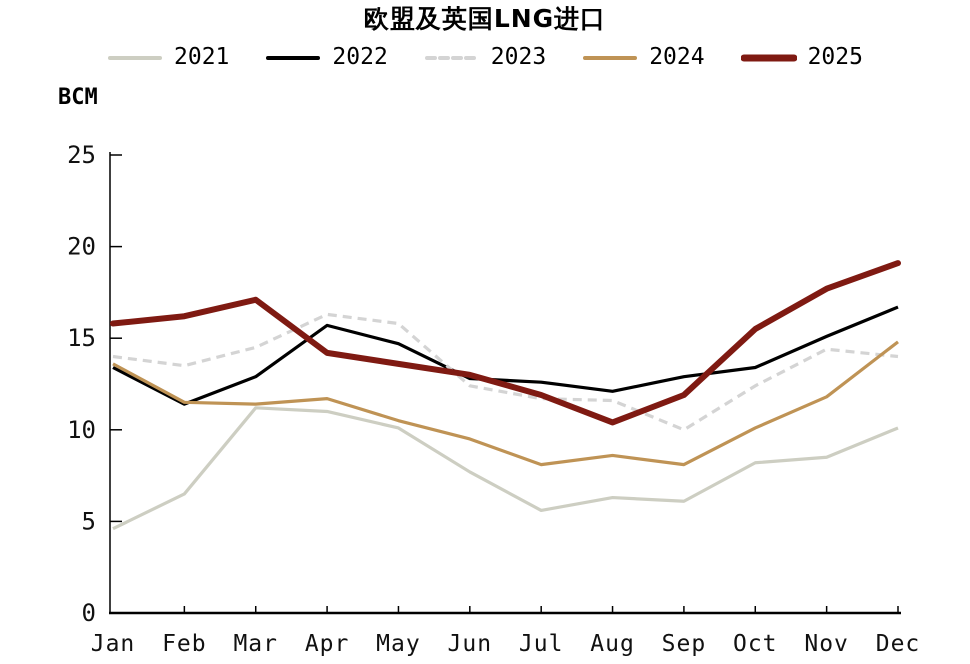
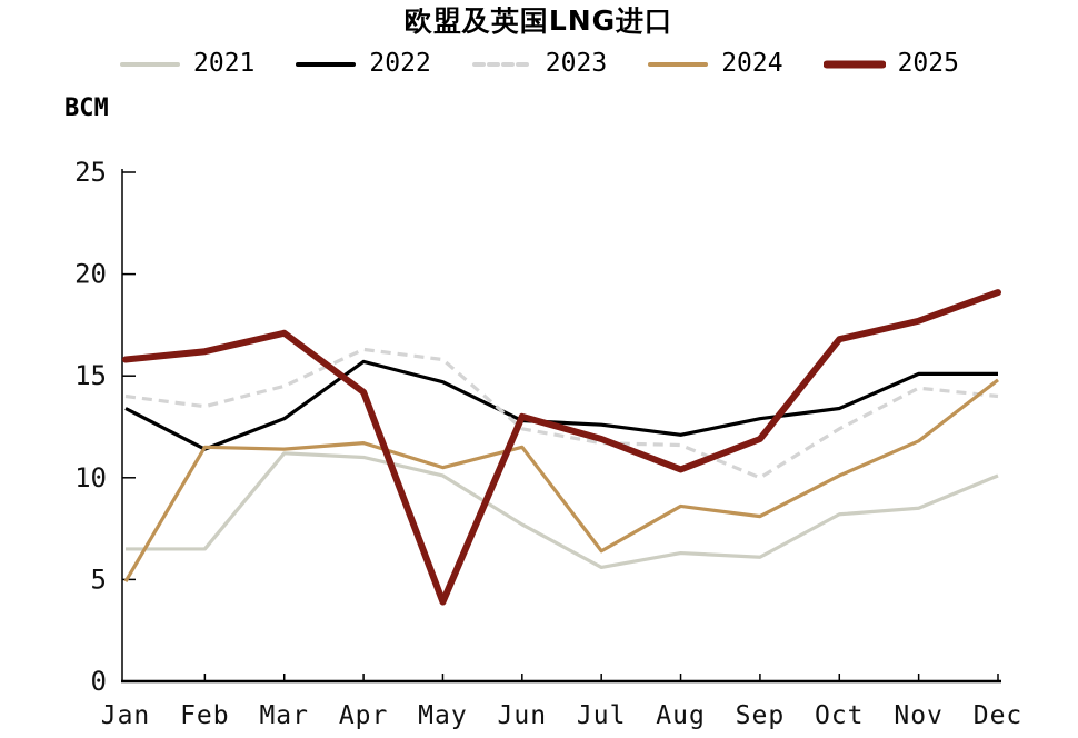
2021/Jan: 4.6 -> 6.5
2024/Jan: 13.6 -> 4.9
2025/May: 13.6 -> 3.9
2024/Jun: 9.5 -> 11.5
2024/Jul: 8.1 -> 6.4
2025/Oct: 15.5 -> 16.8
2022/Dec: 16.7 -> 15.1
